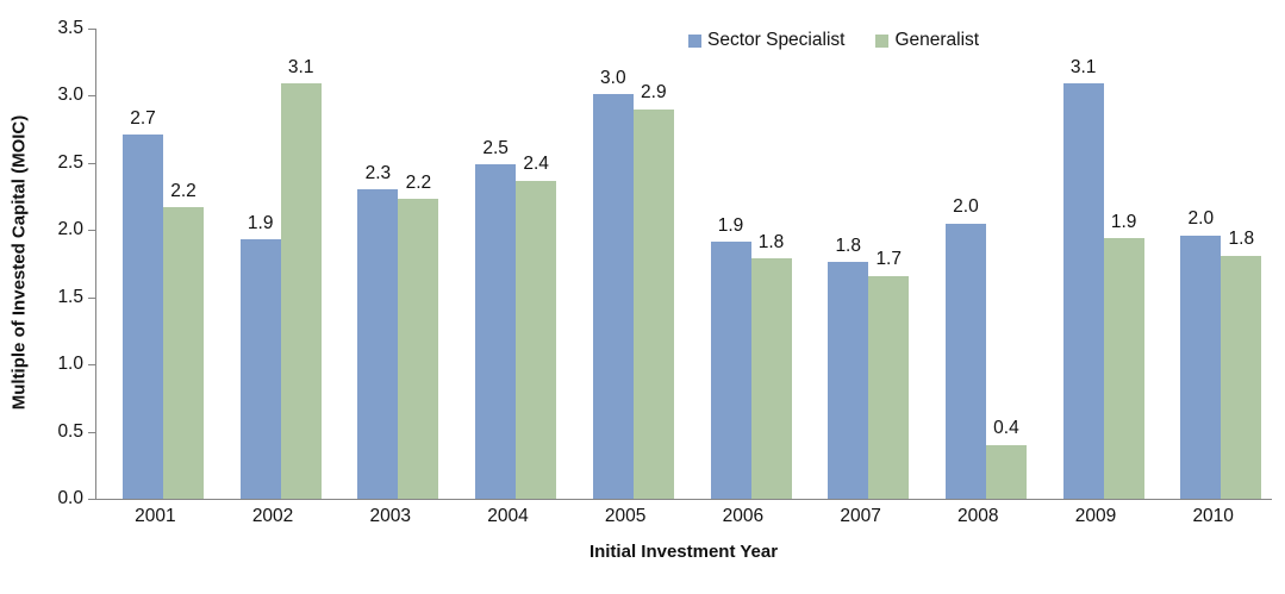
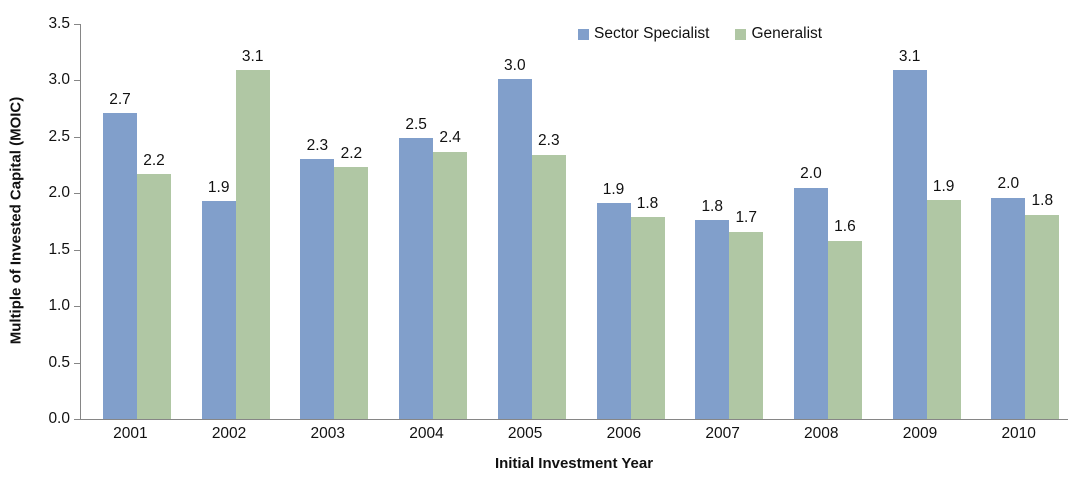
Generalist/2005: 2.9 -> 2.3
Generalist/2008: 0.4 -> 1.6
